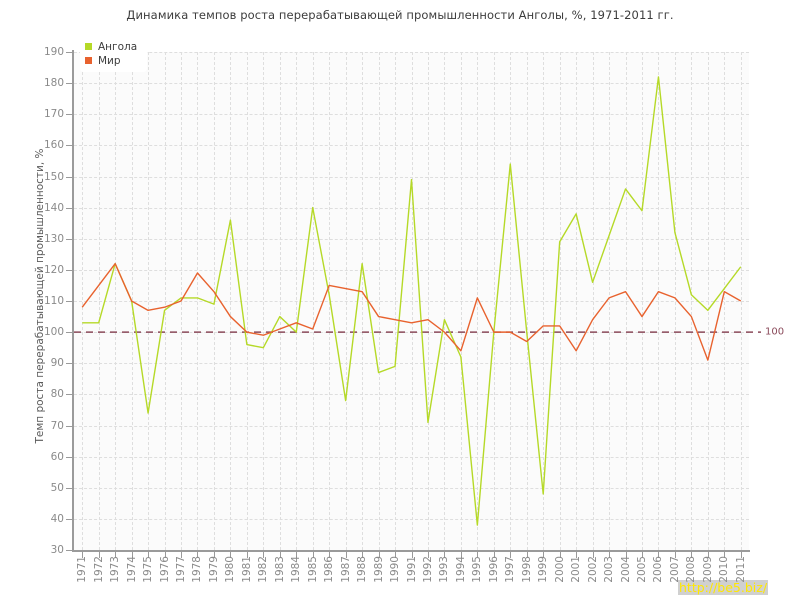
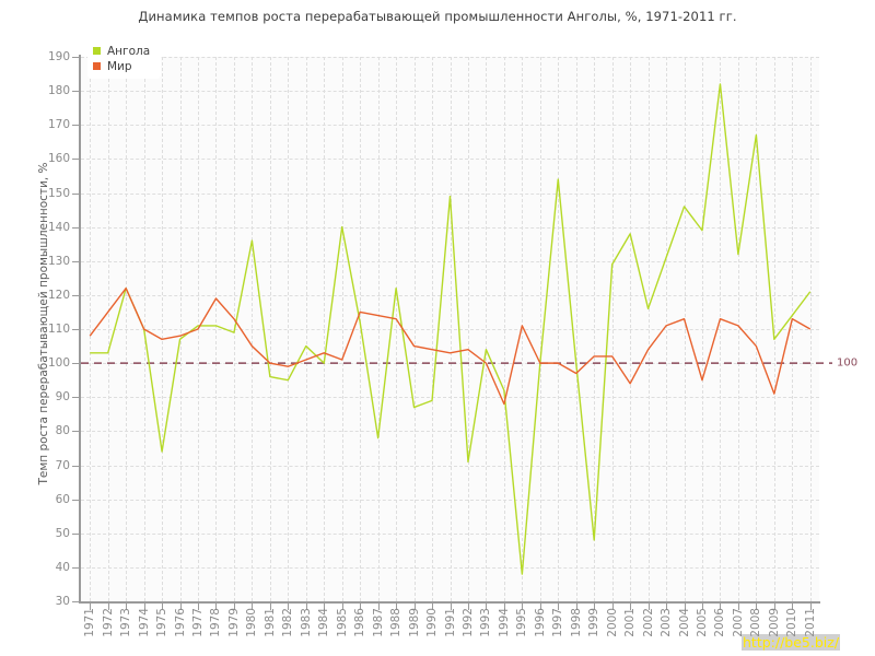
Мир/1994: 94 -> 88
Мир/2005: 105 -> 95
Ангола/2008: 112 -> 167
